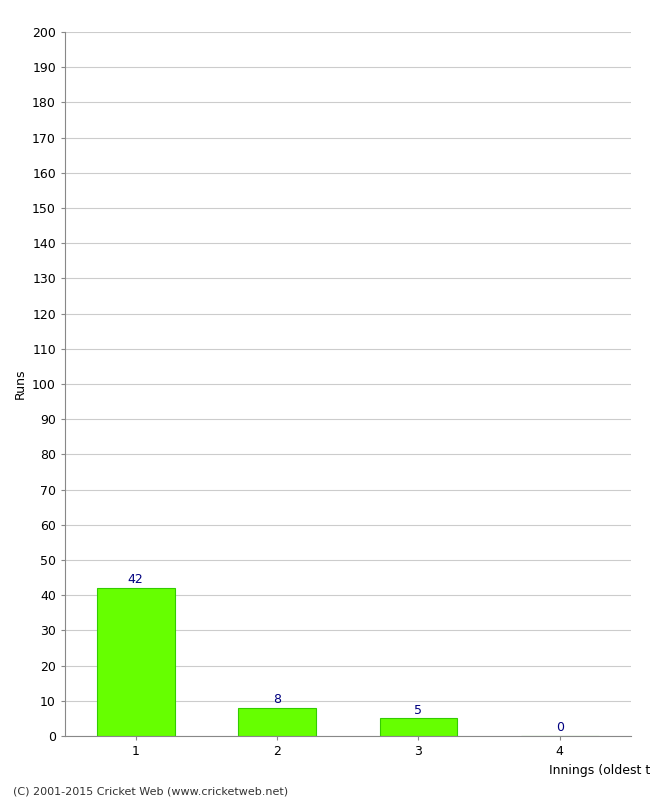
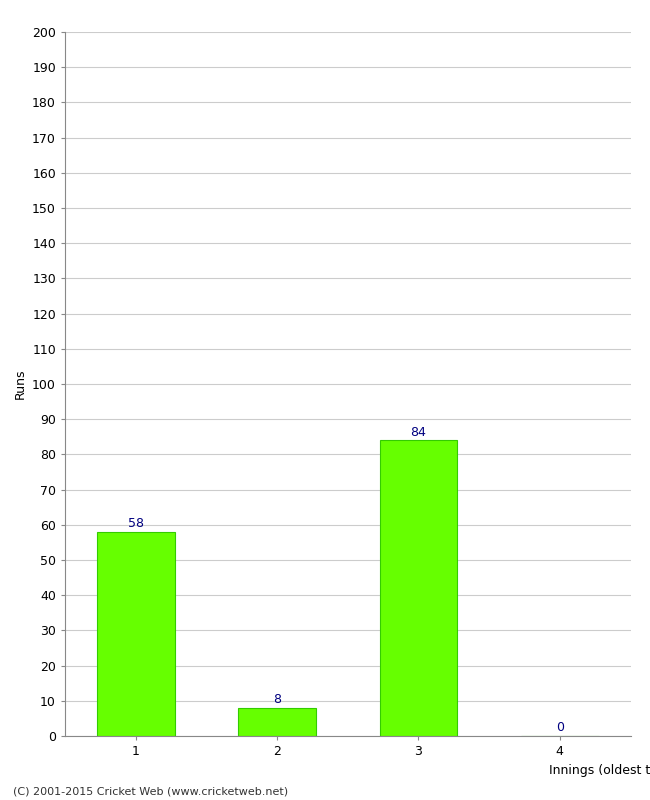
1: 42 -> 58
3: 5 -> 84
